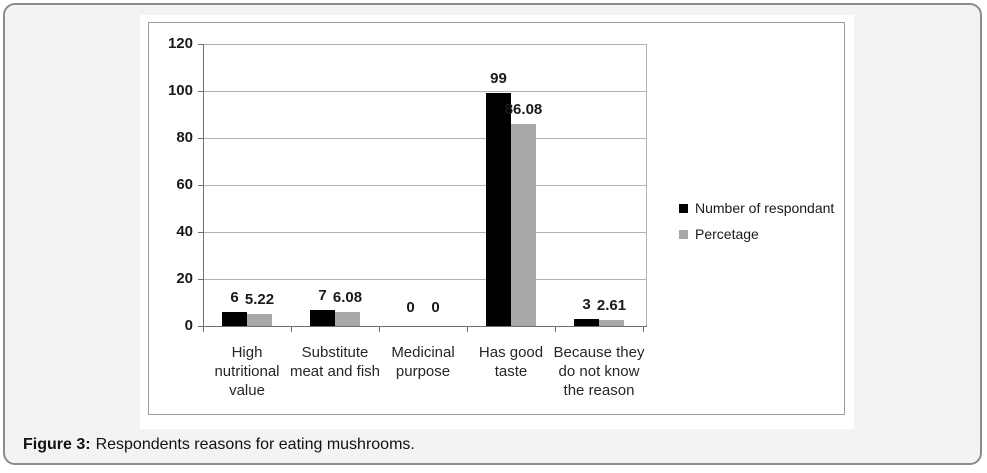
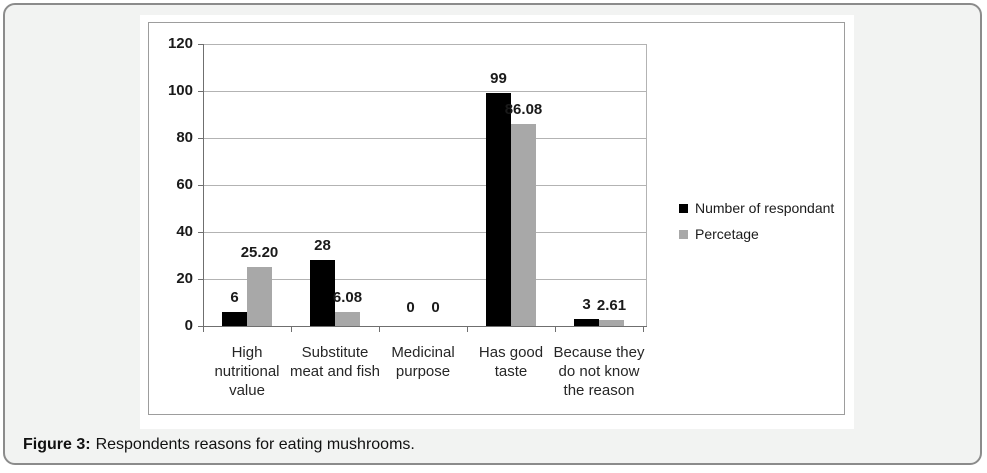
Percetage/High nutritional value: 5.22 -> 25.20
Number of respondant/Substitute meat and fish: 7 -> 28
